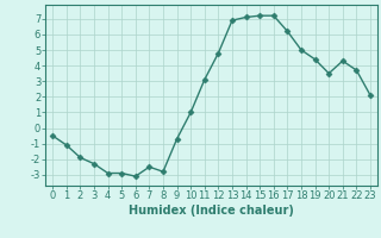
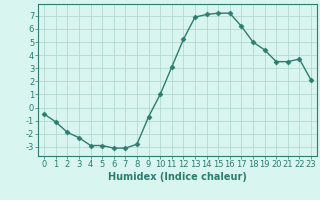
7: -2.5 -> -3.1
12: 4.8 -> 5.2
21: 4.3 -> 3.5
